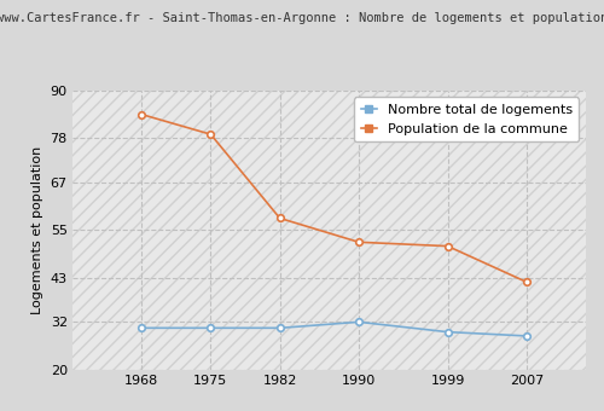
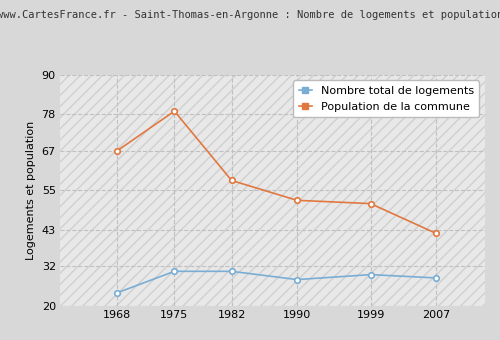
Nombre total de logements/1968: 30.5 -> 24.0
Population de la commune/1968: 84 -> 67
Nombre total de logements/1990: 32.0 -> 28.0
